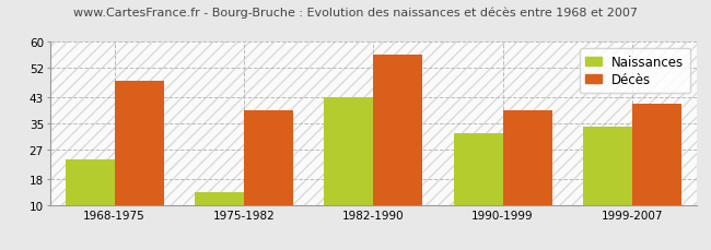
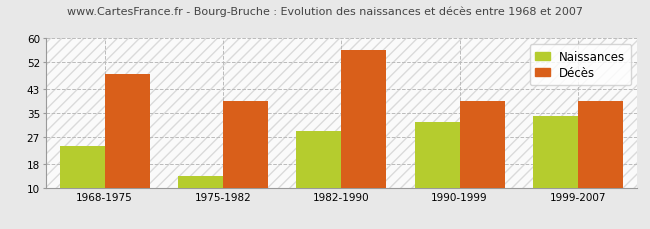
Naissances/1982-1990: 43 -> 29
Décès/1999-2007: 41 -> 39
